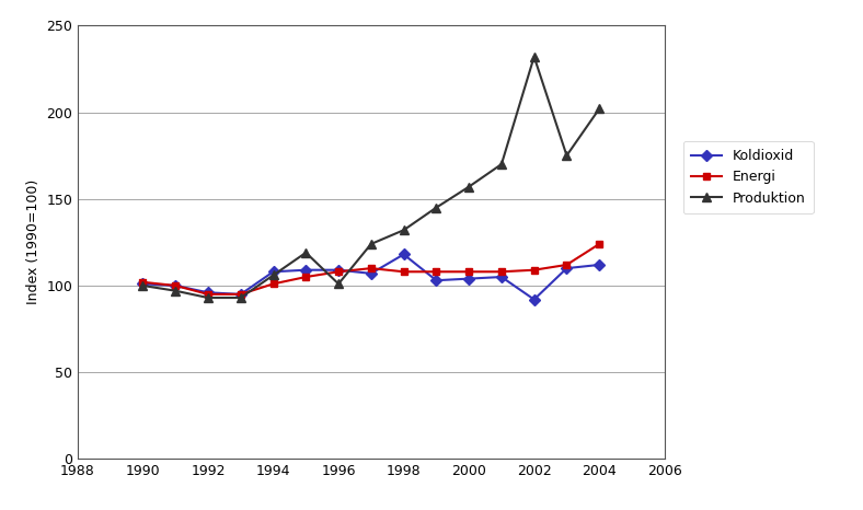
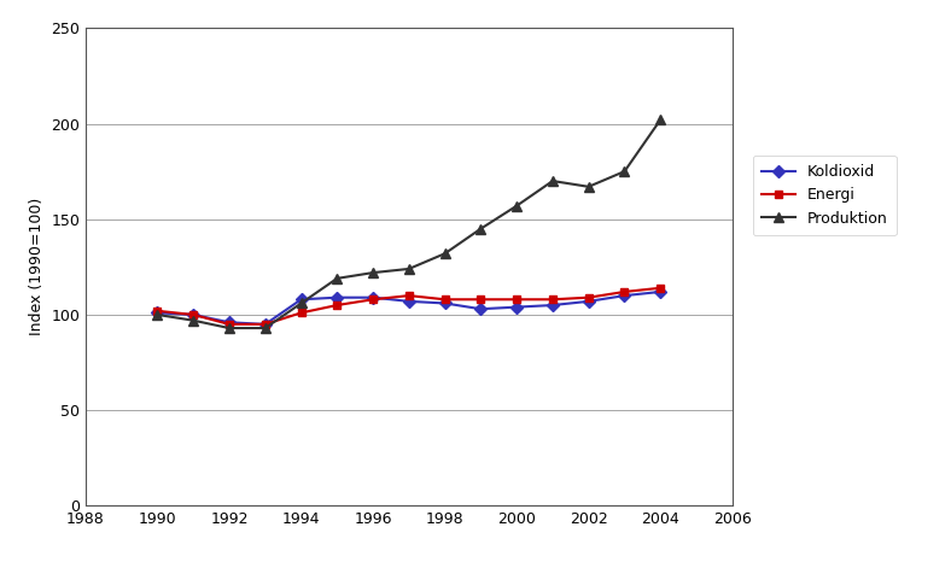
Produktion/1996: 101 -> 122
Koldioxid/1998: 118 -> 106
Koldioxid/2002: 92 -> 107
Produktion/2002: 232 -> 167
Energi/2004: 124 -> 114
